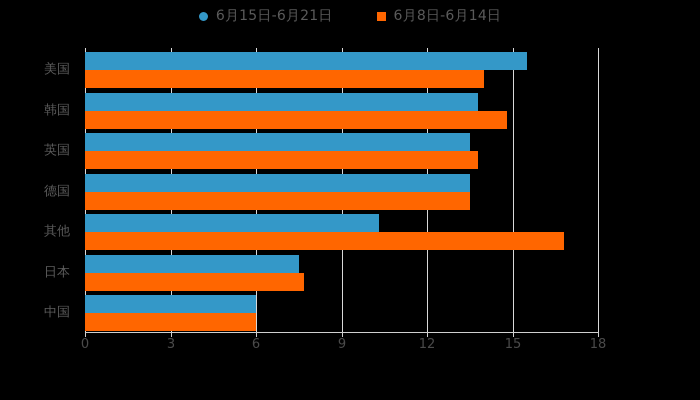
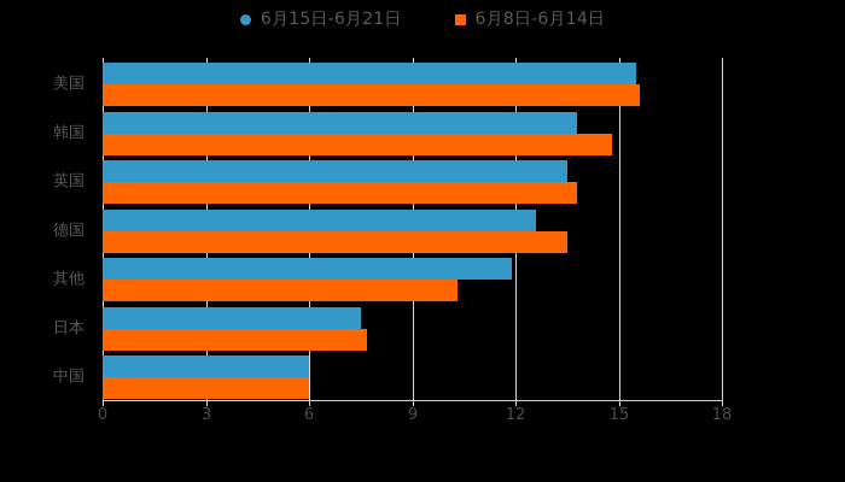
6月8日-6月14日/美国: 14.0 -> 15.6
6月15日-6月21日/德国: 13.5 -> 12.6
6月15日-6月21日/其他: 10.3 -> 11.9
6月8日-6月14日/其他: 16.8 -> 10.3
